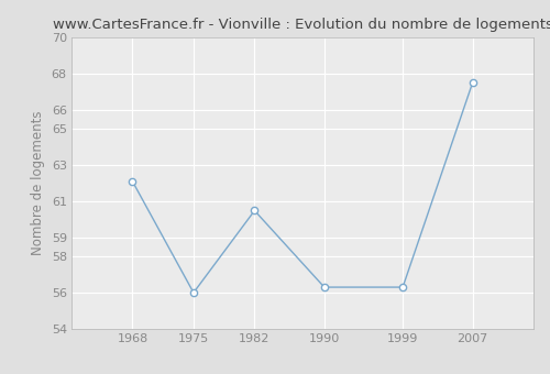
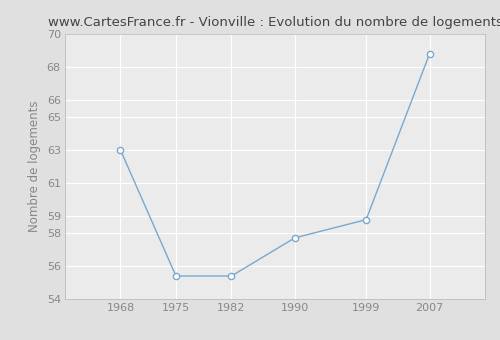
1968: 62.1 -> 63.0
1975: 56.0 -> 55.4
1982: 60.5 -> 55.4
1990: 56.3 -> 57.7
1999: 56.3 -> 58.8
2007: 67.5 -> 68.8
